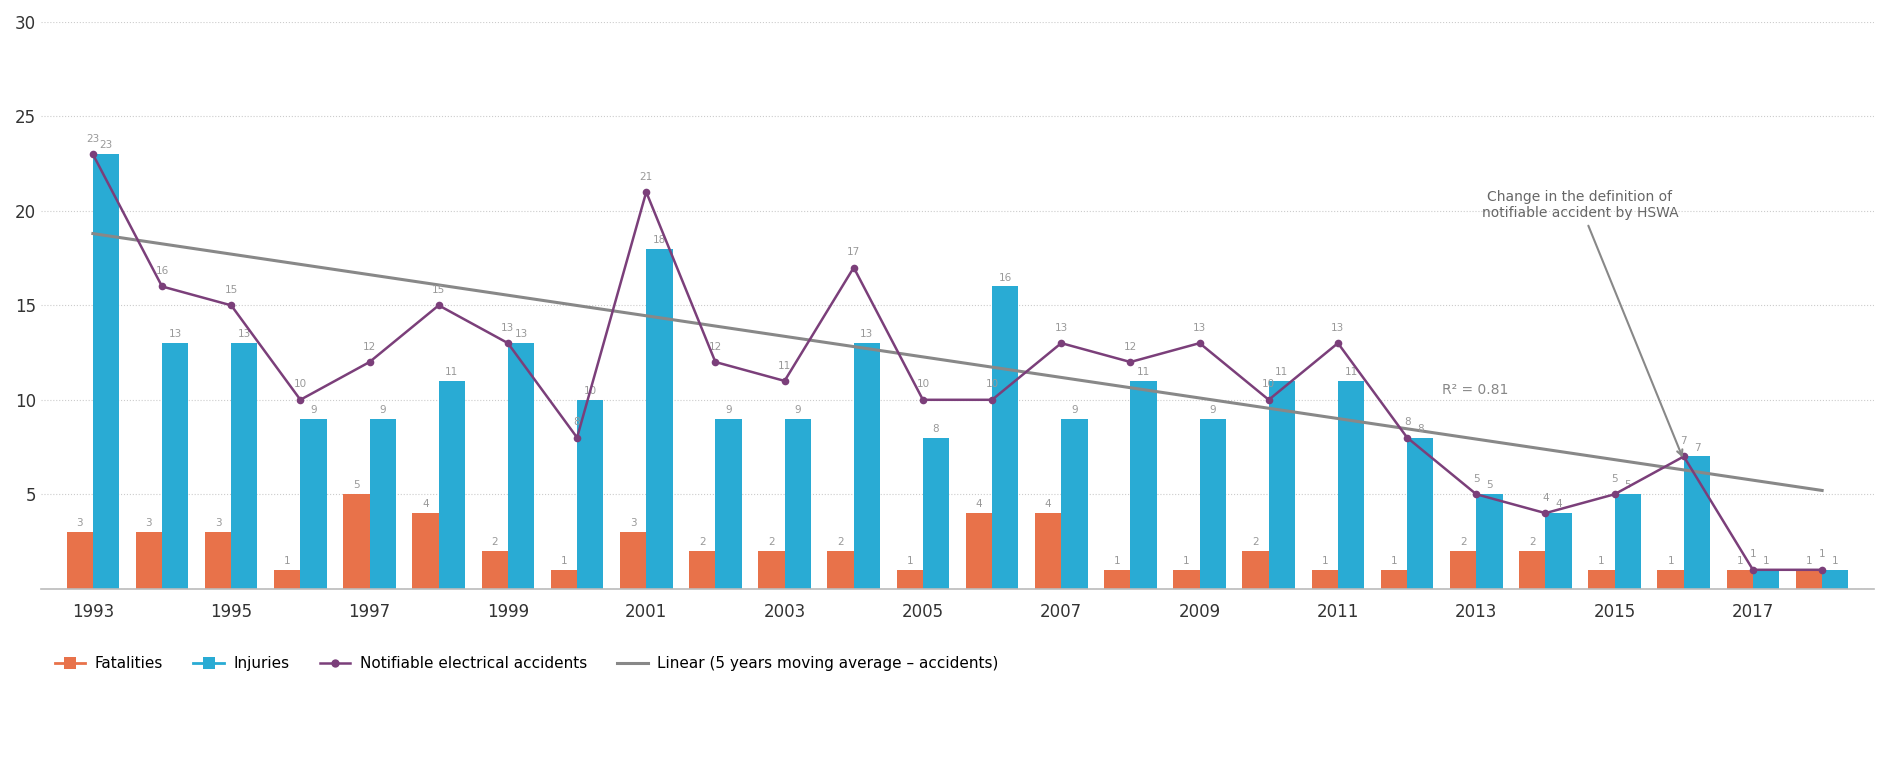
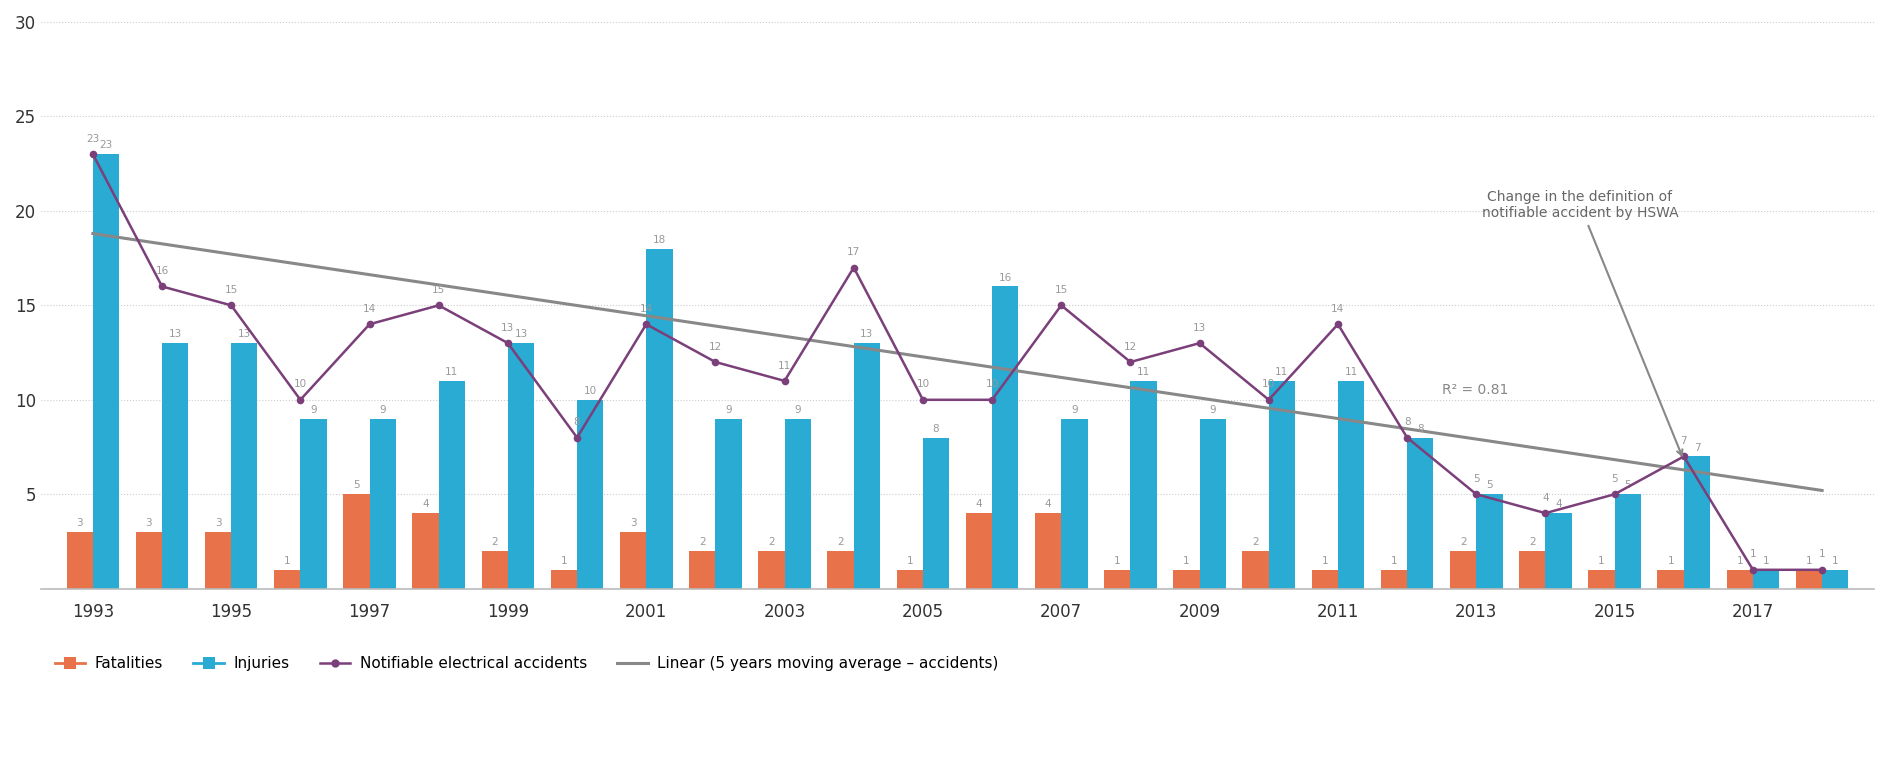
Notifiable electrical accidents/1997: 12 -> 14
Notifiable electrical accidents/2001: 21 -> 14
Notifiable electrical accidents/2007: 13 -> 15
Notifiable electrical accidents/2011: 13 -> 14
